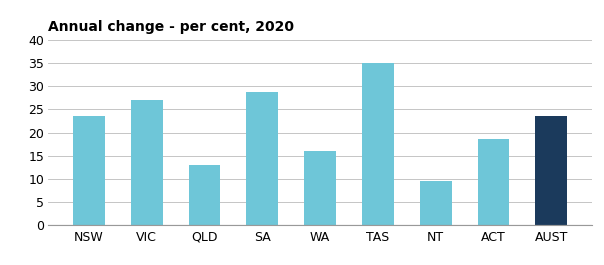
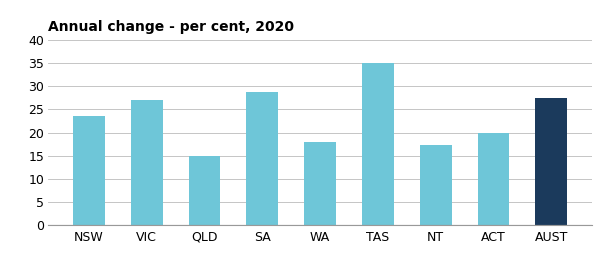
QLD: 13.0 -> 15.0
WA: 16.0 -> 18.0
NT: 9.5 -> 17.3
ACT: 18.5 -> 20.0
AUST: 23.5 -> 27.5
